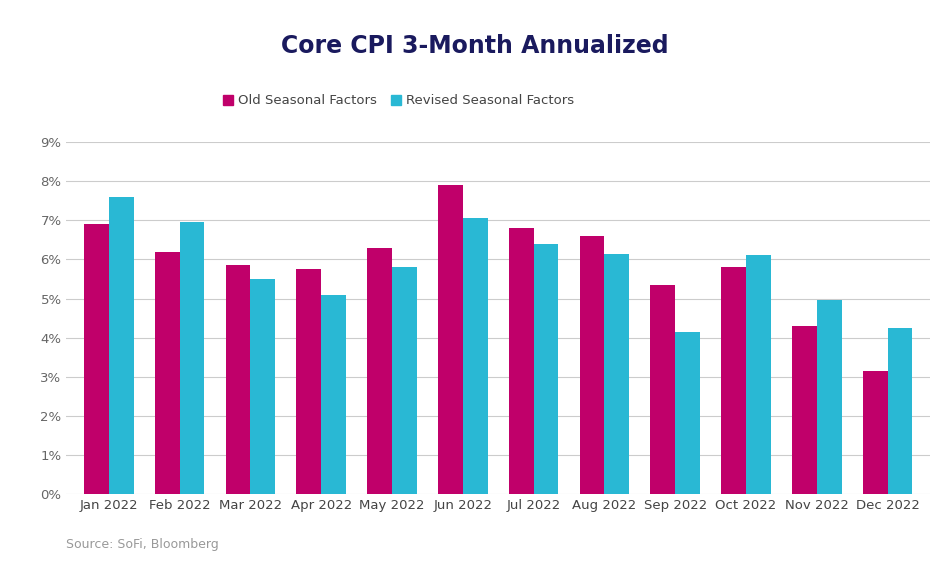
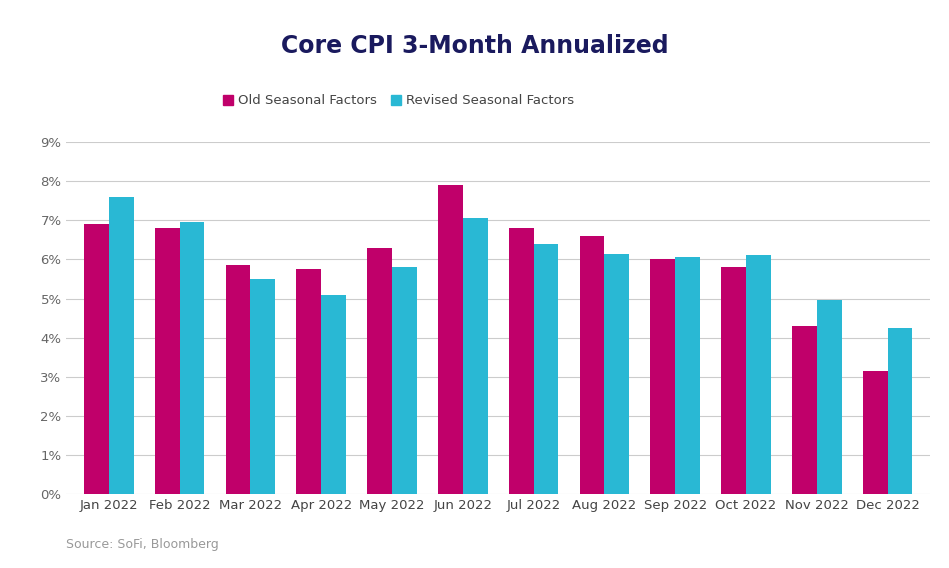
Old Seasonal Factors/Feb 2022: 6.20% -> 6.80%
Old Seasonal Factors/Sep 2022: 5.35% -> 6.00%
Revised Seasonal Factors/Sep 2022: 4.15% -> 6.05%
